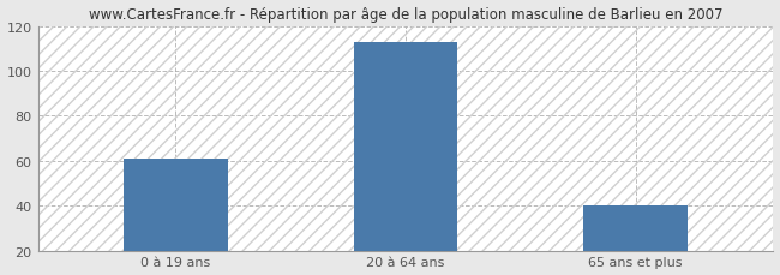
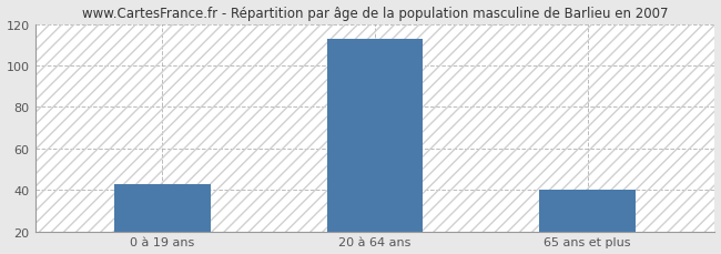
0 à 19 ans: 61 -> 43
